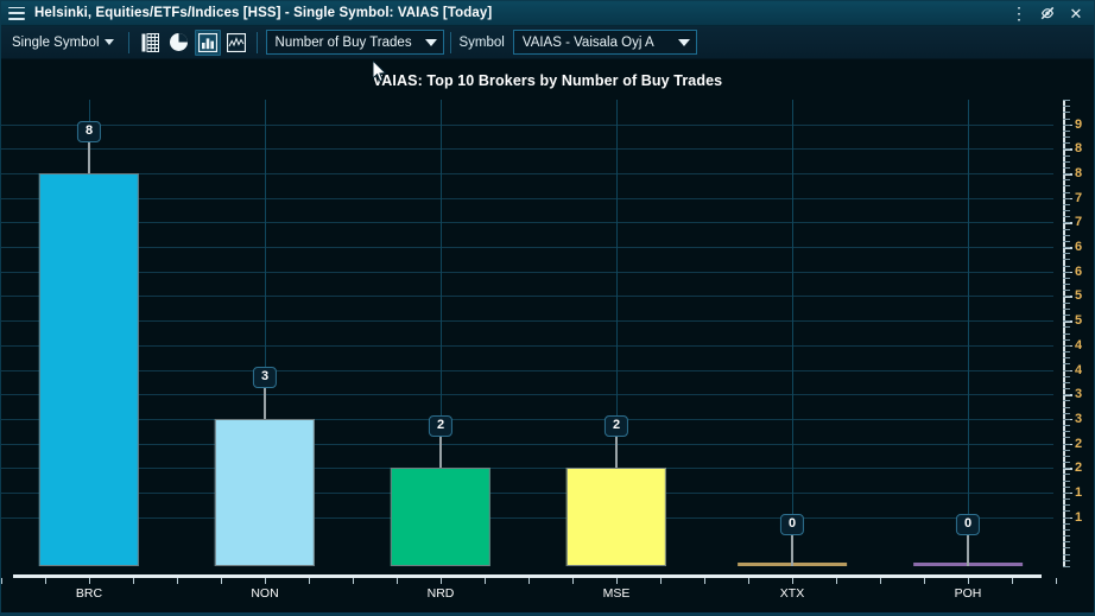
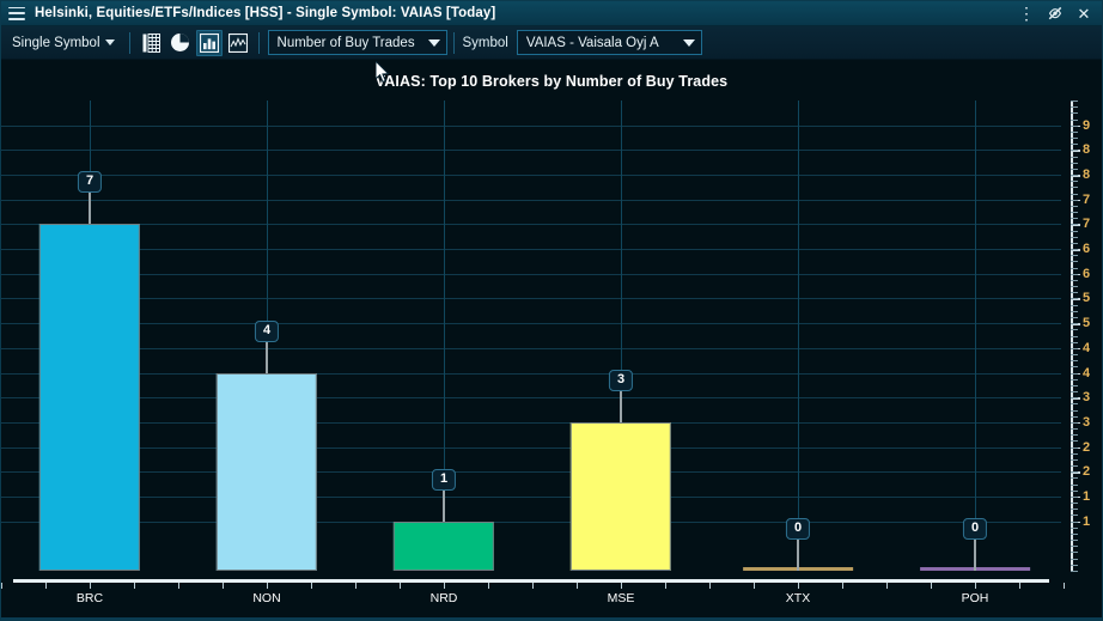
BRC: 8 -> 7
NON: 3 -> 4
NRD: 2 -> 1
MSE: 2 -> 3
